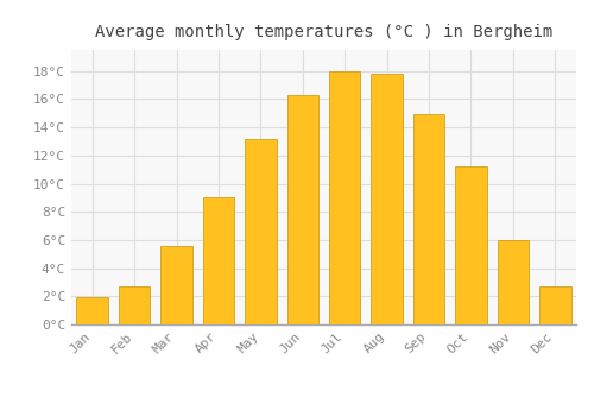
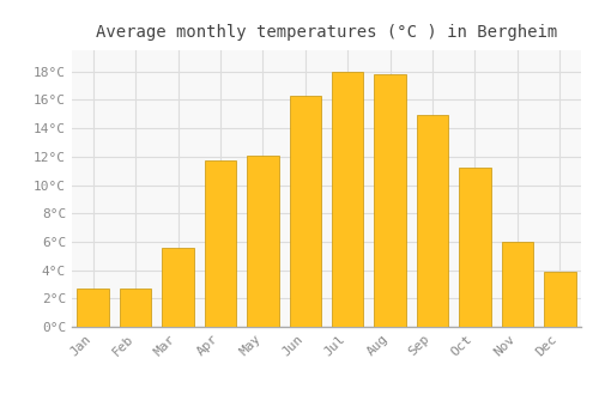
Jan: 1.9°C -> 2.7°C
Apr: 9.0°C -> 11.7°C
May: 13.2°C -> 12.1°C
Dec: 2.7°C -> 3.9°C
